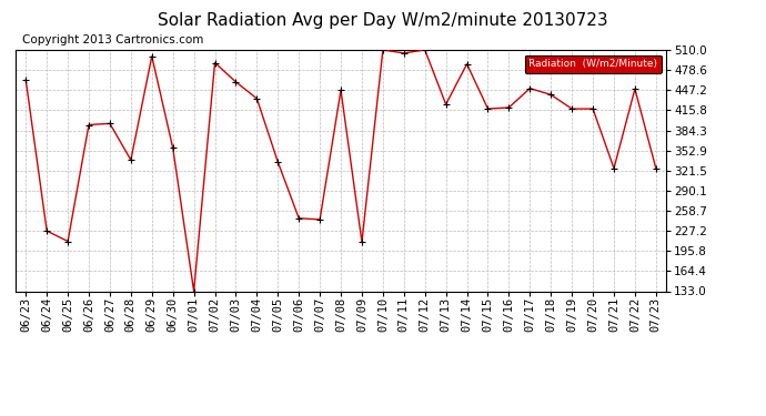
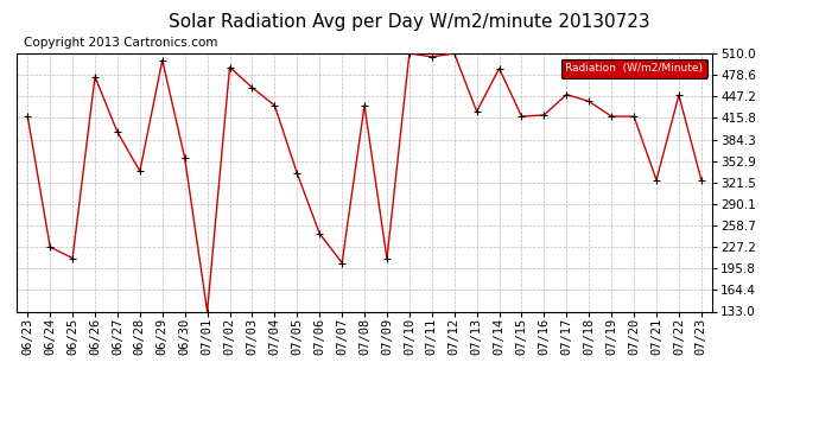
06/23: 463 -> 418
06/26: 393 -> 476
07/07: 245 -> 204
07/08: 447 -> 434
